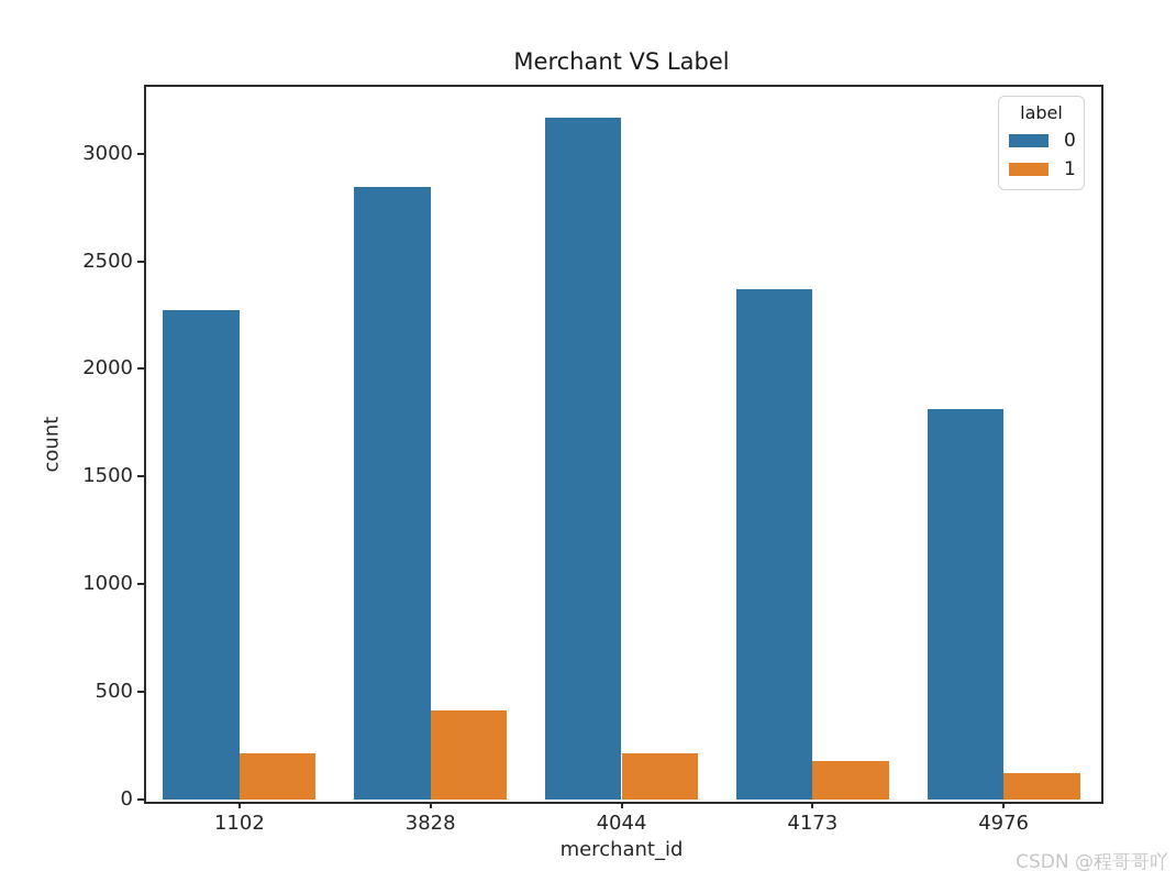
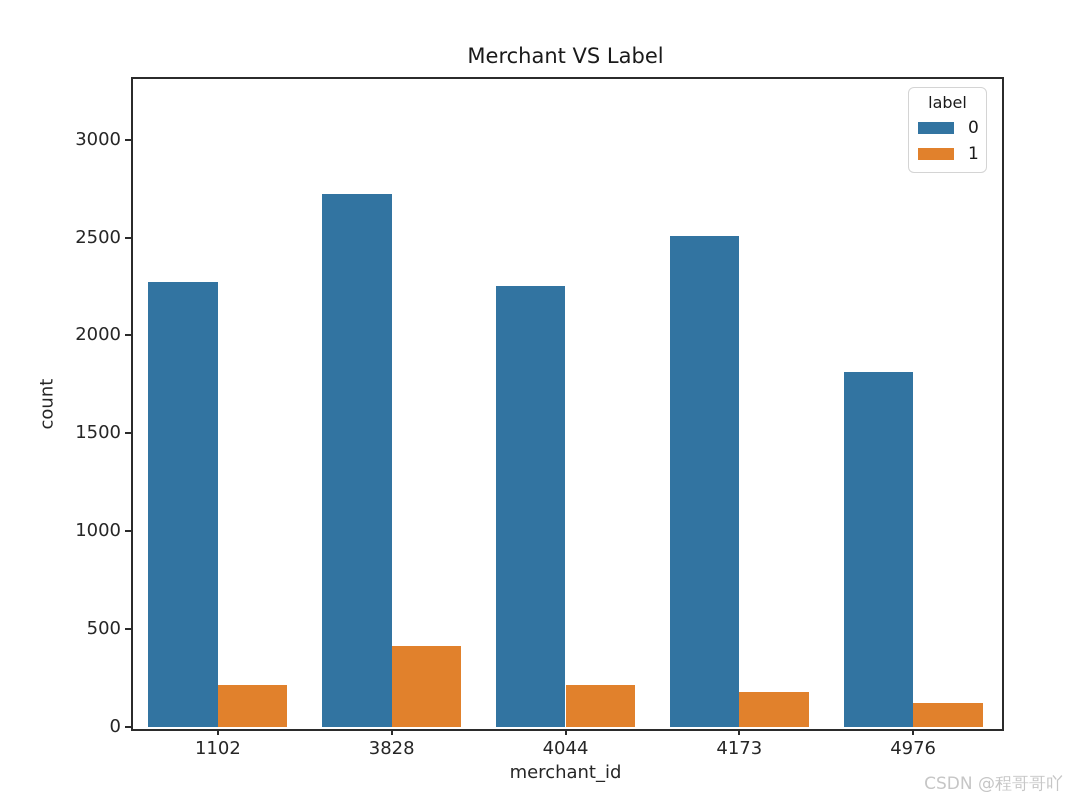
0/3828: 2840 -> 2720
0/4044: 3160 -> 2250
0/4173: 2370 -> 2510
